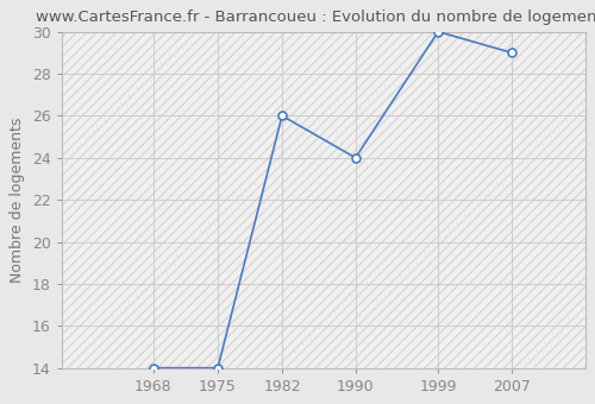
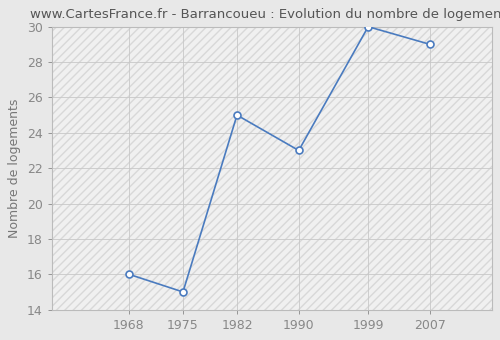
1968: 14 -> 16
1975: 14 -> 15
1982: 26 -> 25
1990: 24 -> 23
